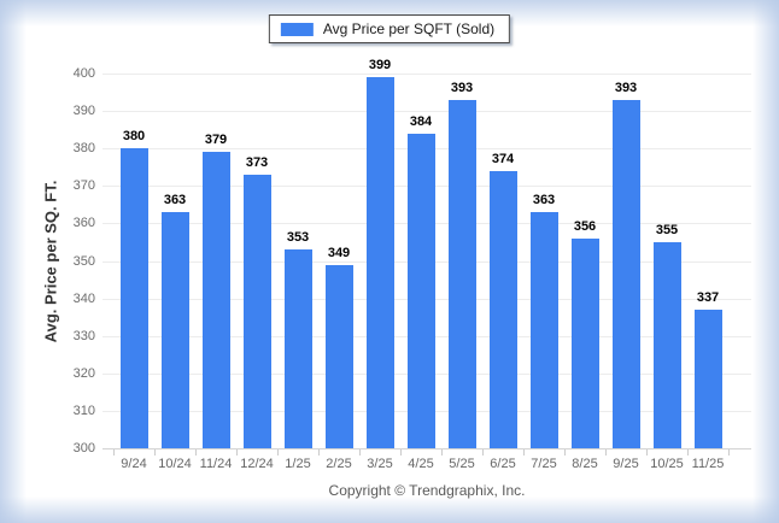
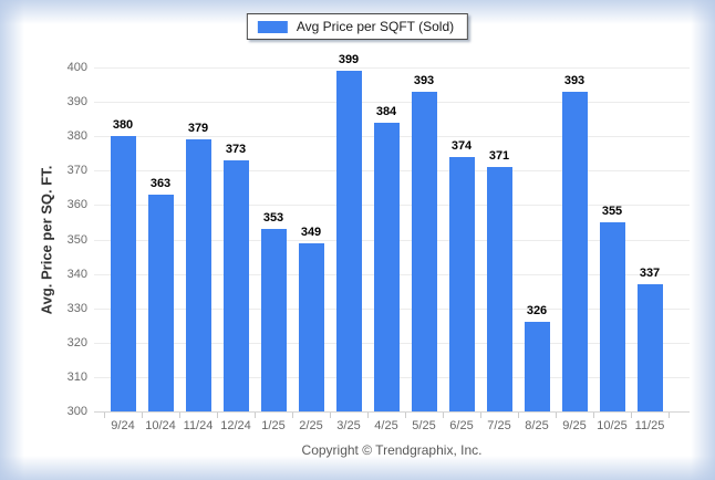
7/25: 363 -> 371
8/25: 356 -> 326
